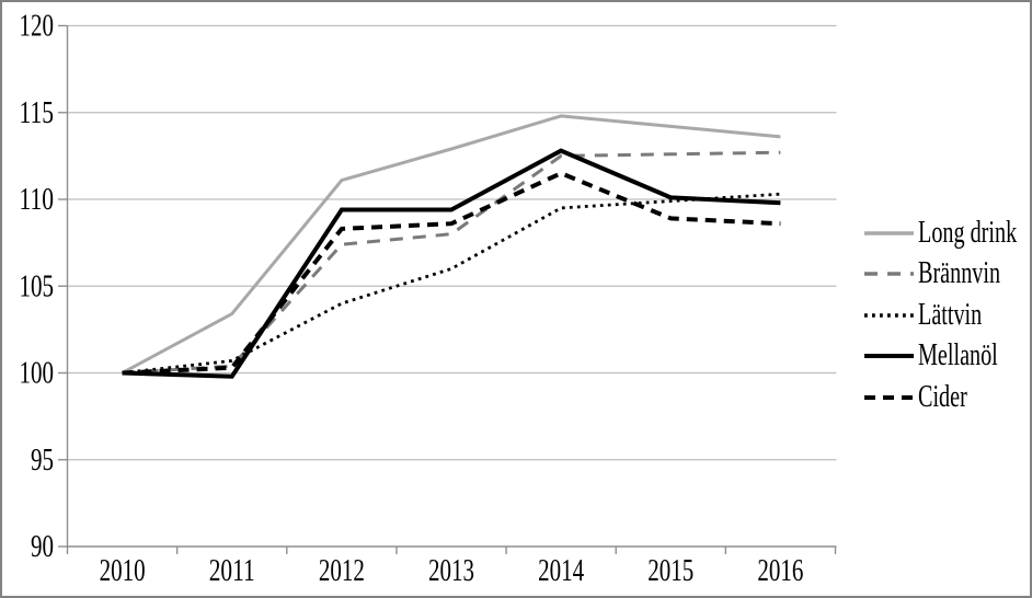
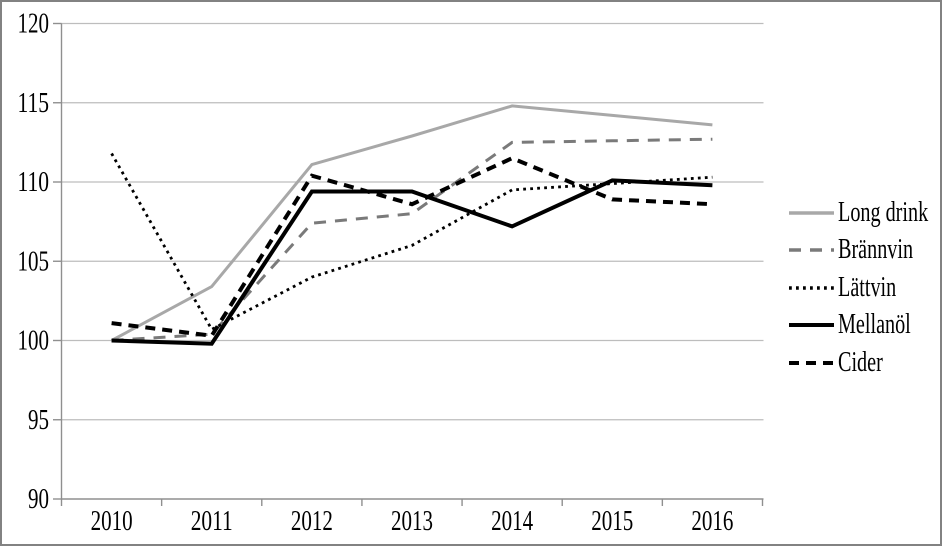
Lättvin/2010: 100.0 -> 111.8
Cider/2010: 100.0 -> 101.1
Cider/2012: 108.3 -> 110.4
Mellanöl/2014: 112.8 -> 107.2
